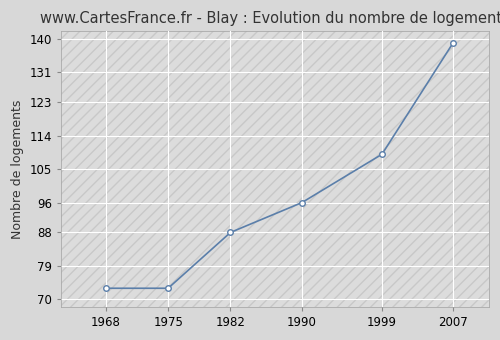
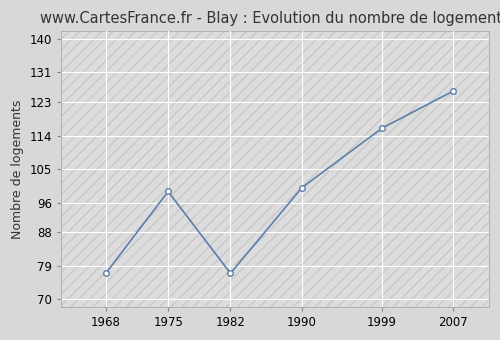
1968: 73 -> 77
1975: 73 -> 99
1982: 88 -> 77
1990: 96 -> 100
1999: 109 -> 116
2007: 139 -> 126
